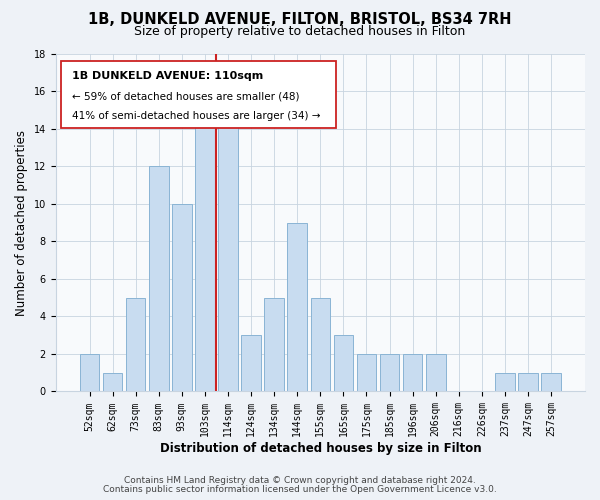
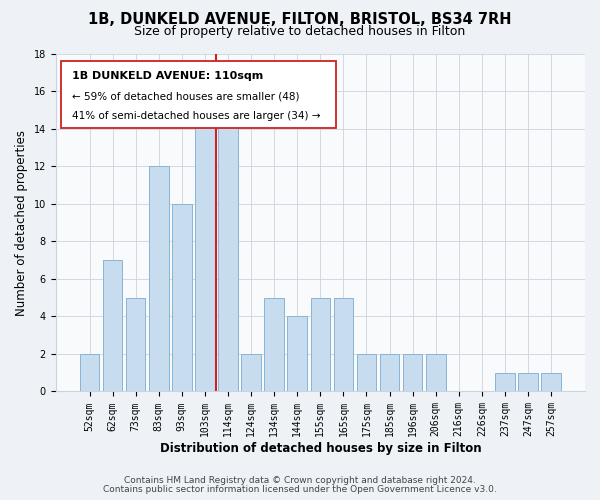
62sqm: 1 -> 7
124sqm: 3 -> 2
144sqm: 9 -> 4
165sqm: 3 -> 5
